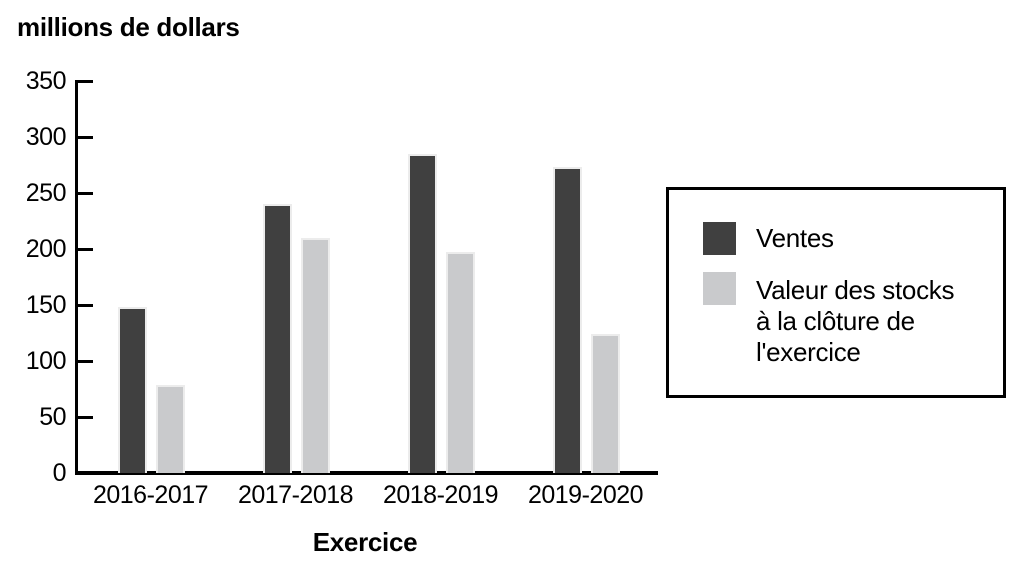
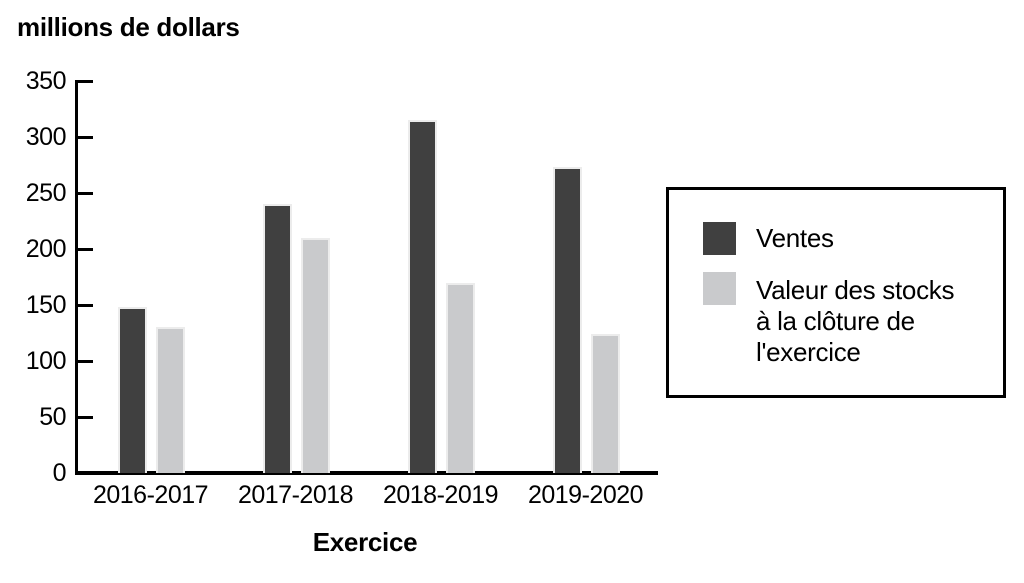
Valeur des stocks à la clôture de l'exercice/2016-2017: 79 -> 130
Ventes/2018-2019: 285 -> 315
Valeur des stocks à la clôture de l'exercice/2018-2019: 197 -> 170
